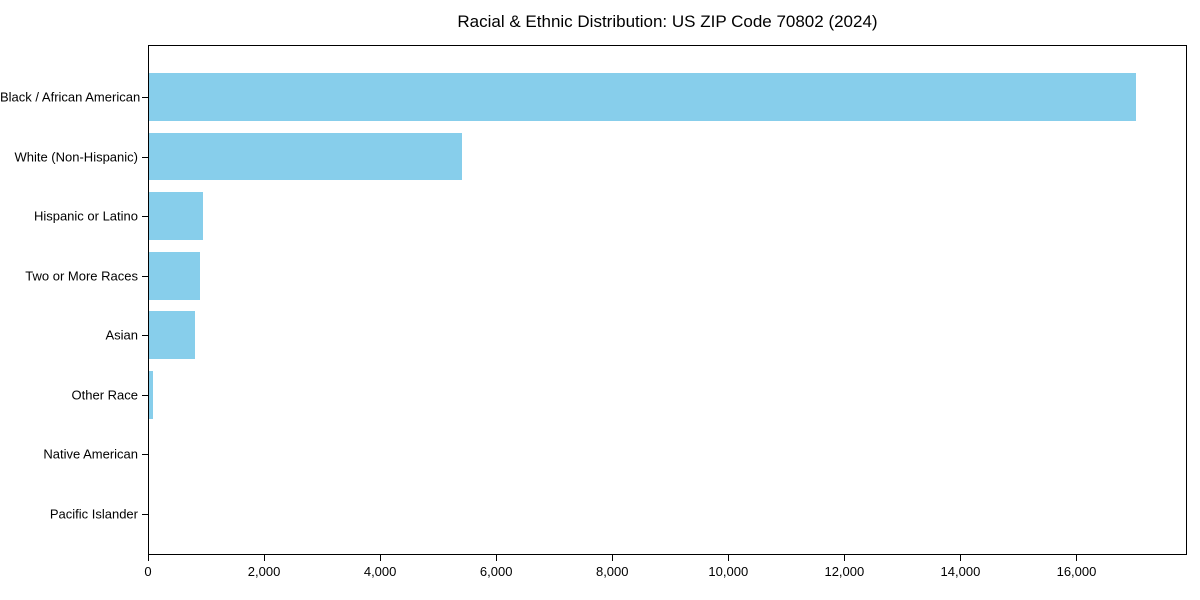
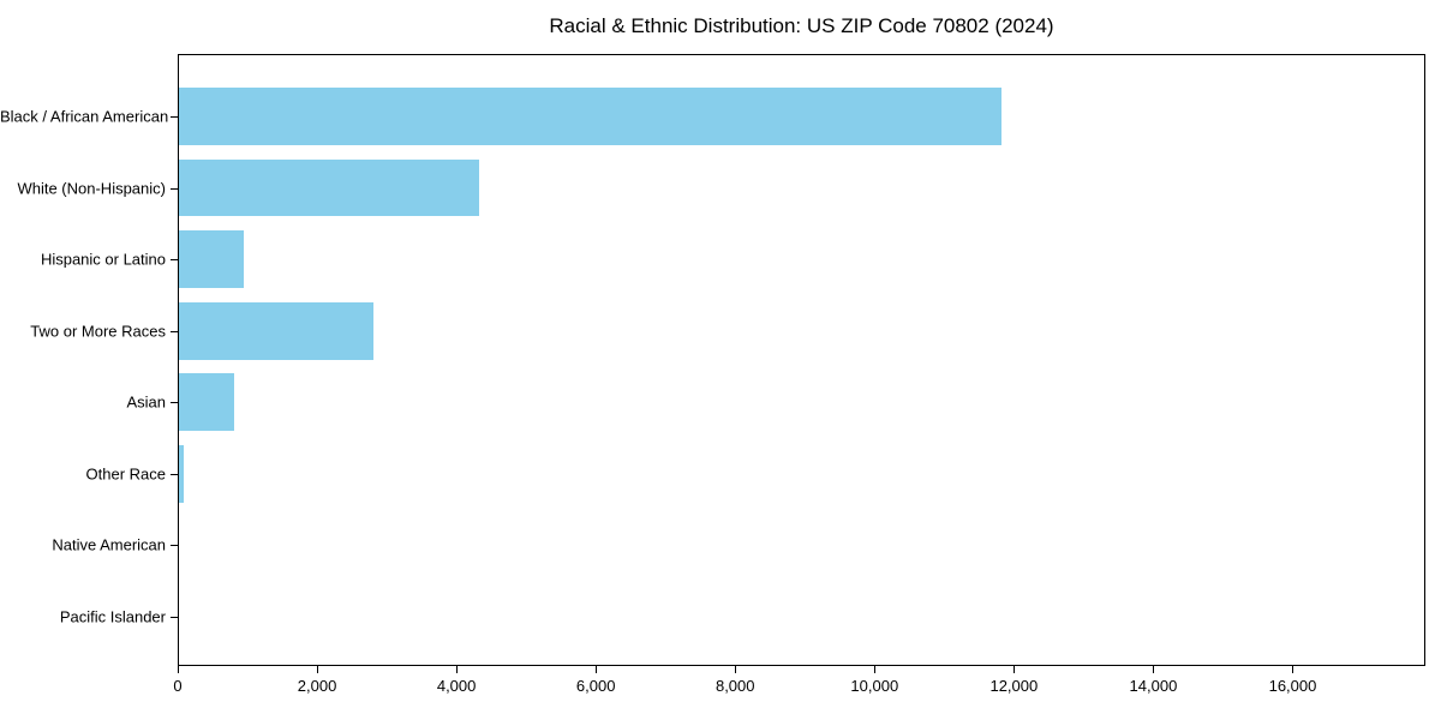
Black / African American: 17000 -> 11800
White (Non-Hispanic): 5400 -> 4300
Two or More Races: 900 -> 2800
